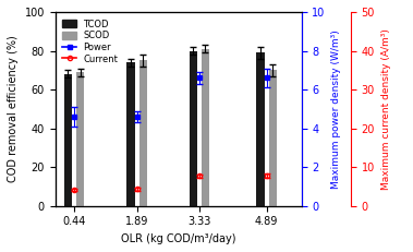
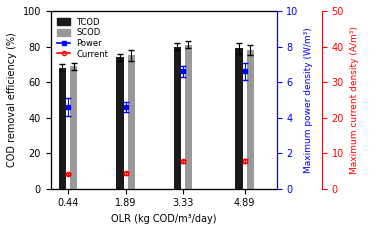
SCOD/4.89: 70 -> 78
